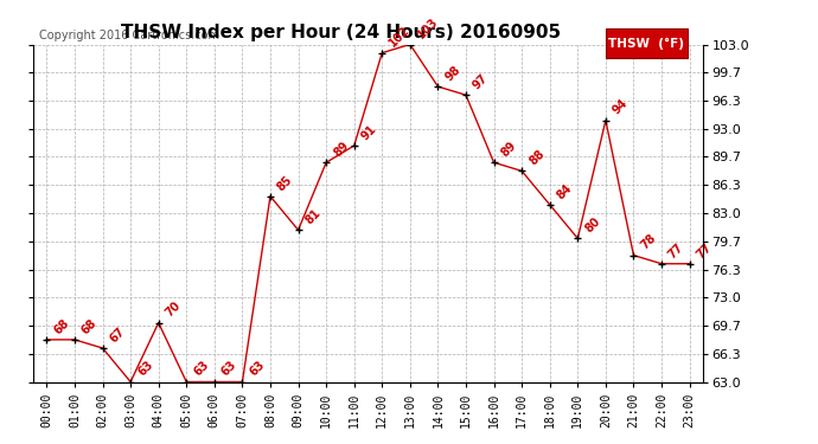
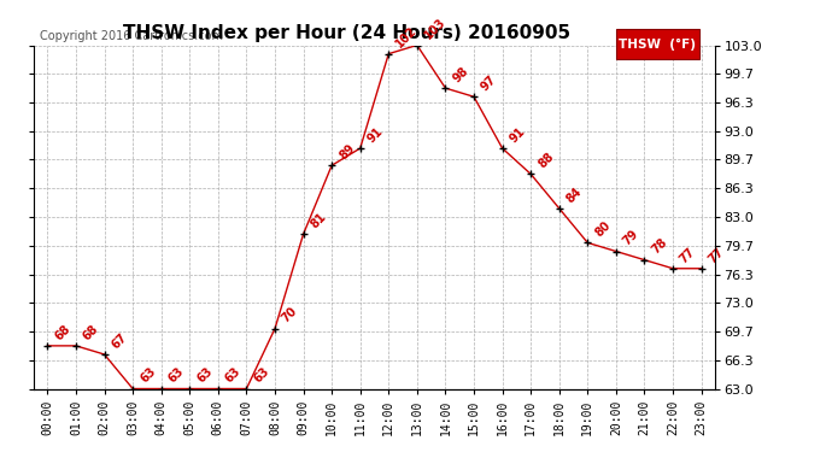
04:00: 70 -> 63
08:00: 85 -> 70
16:00: 89 -> 91
20:00: 94 -> 79
